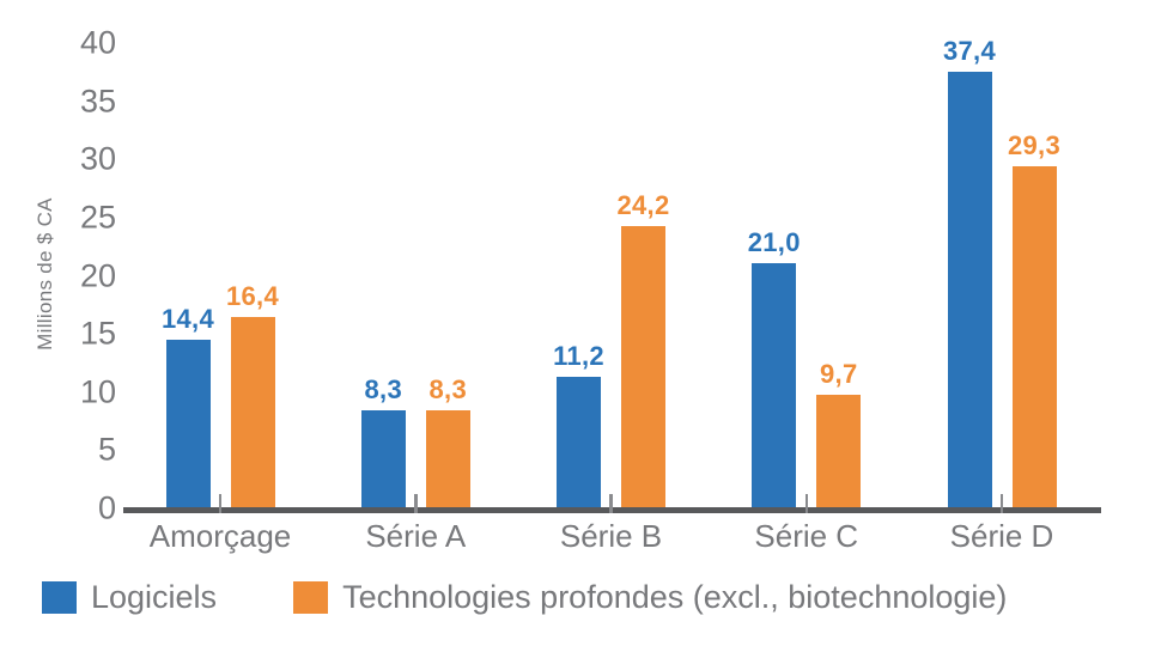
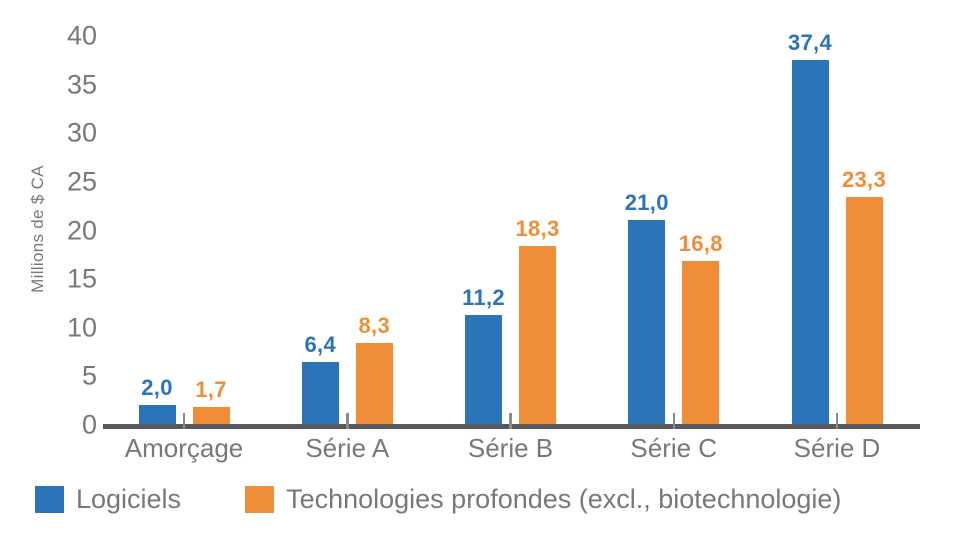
Logiciels/Amorçage: 14,4 -> 2,0
Technologies profondes (excl., biotechnologie)/Amorçage: 16,4 -> 1,7
Logiciels/Série A: 8,3 -> 6,4
Technologies profondes (excl., biotechnologie)/Série B: 24,2 -> 18,3
Technologies profondes (excl., biotechnologie)/Série C: 9,7 -> 16,8
Technologies profondes (excl., biotechnologie)/Série D: 29,3 -> 23,3
